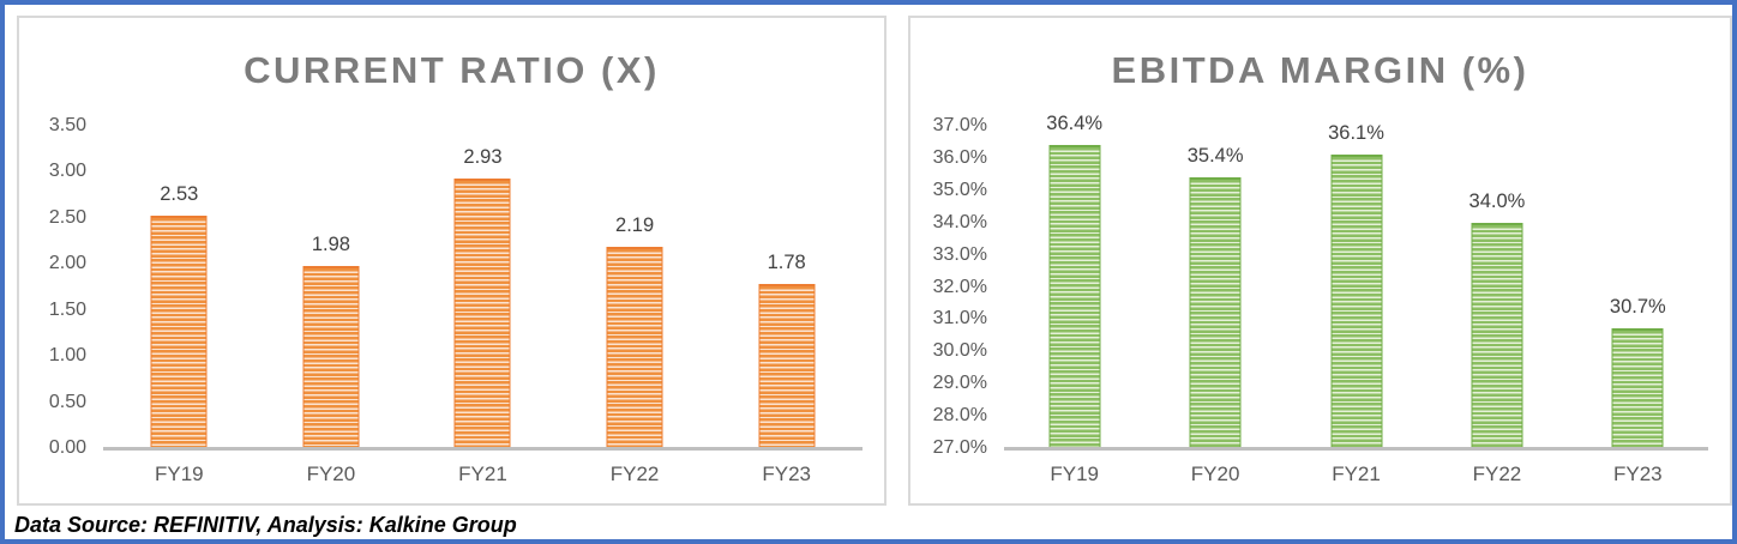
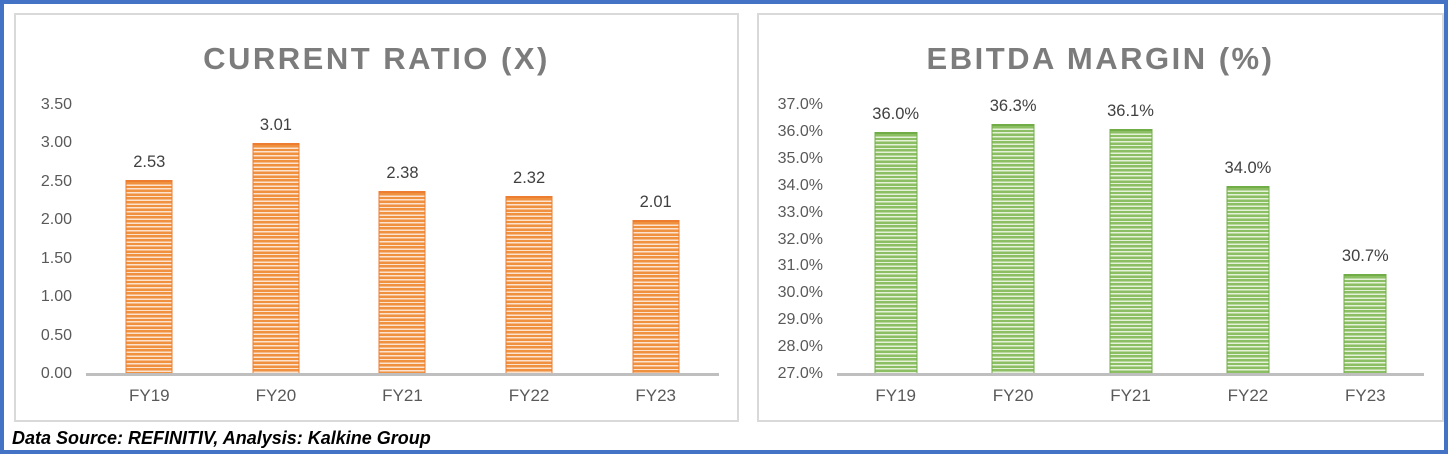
CURRENT RATIO (X)/FY20: 1.98 -> 3.01
CURRENT RATIO (X)/FY21: 2.93 -> 2.38
CURRENT RATIO (X)/FY22: 2.19 -> 2.32
CURRENT RATIO (X)/FY23: 1.78 -> 2.01
EBITDA MARGIN (%)/FY19: 36.4% -> 36.0%
EBITDA MARGIN (%)/FY20: 35.4% -> 36.3%
